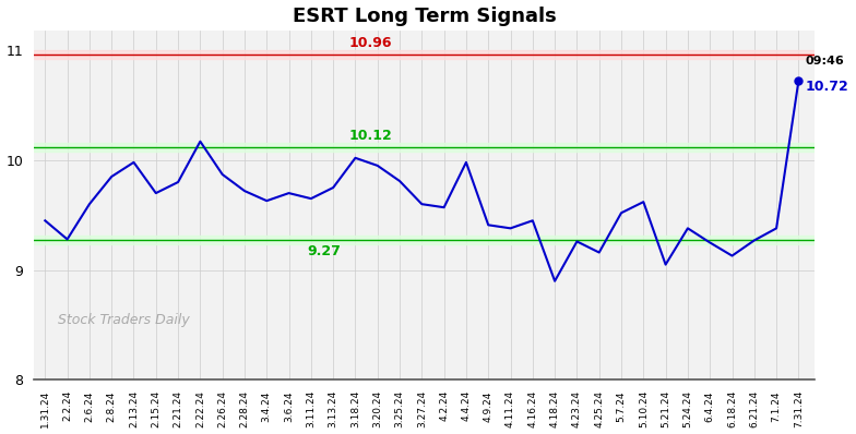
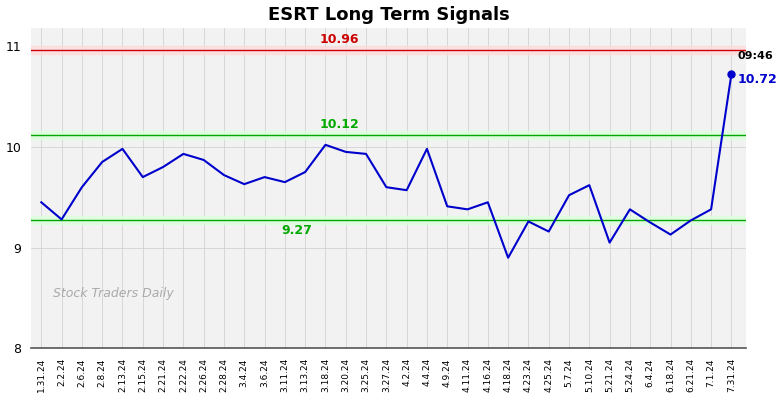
2.22.24: 10.17 -> 9.93
3.25.24: 9.81 -> 9.93
